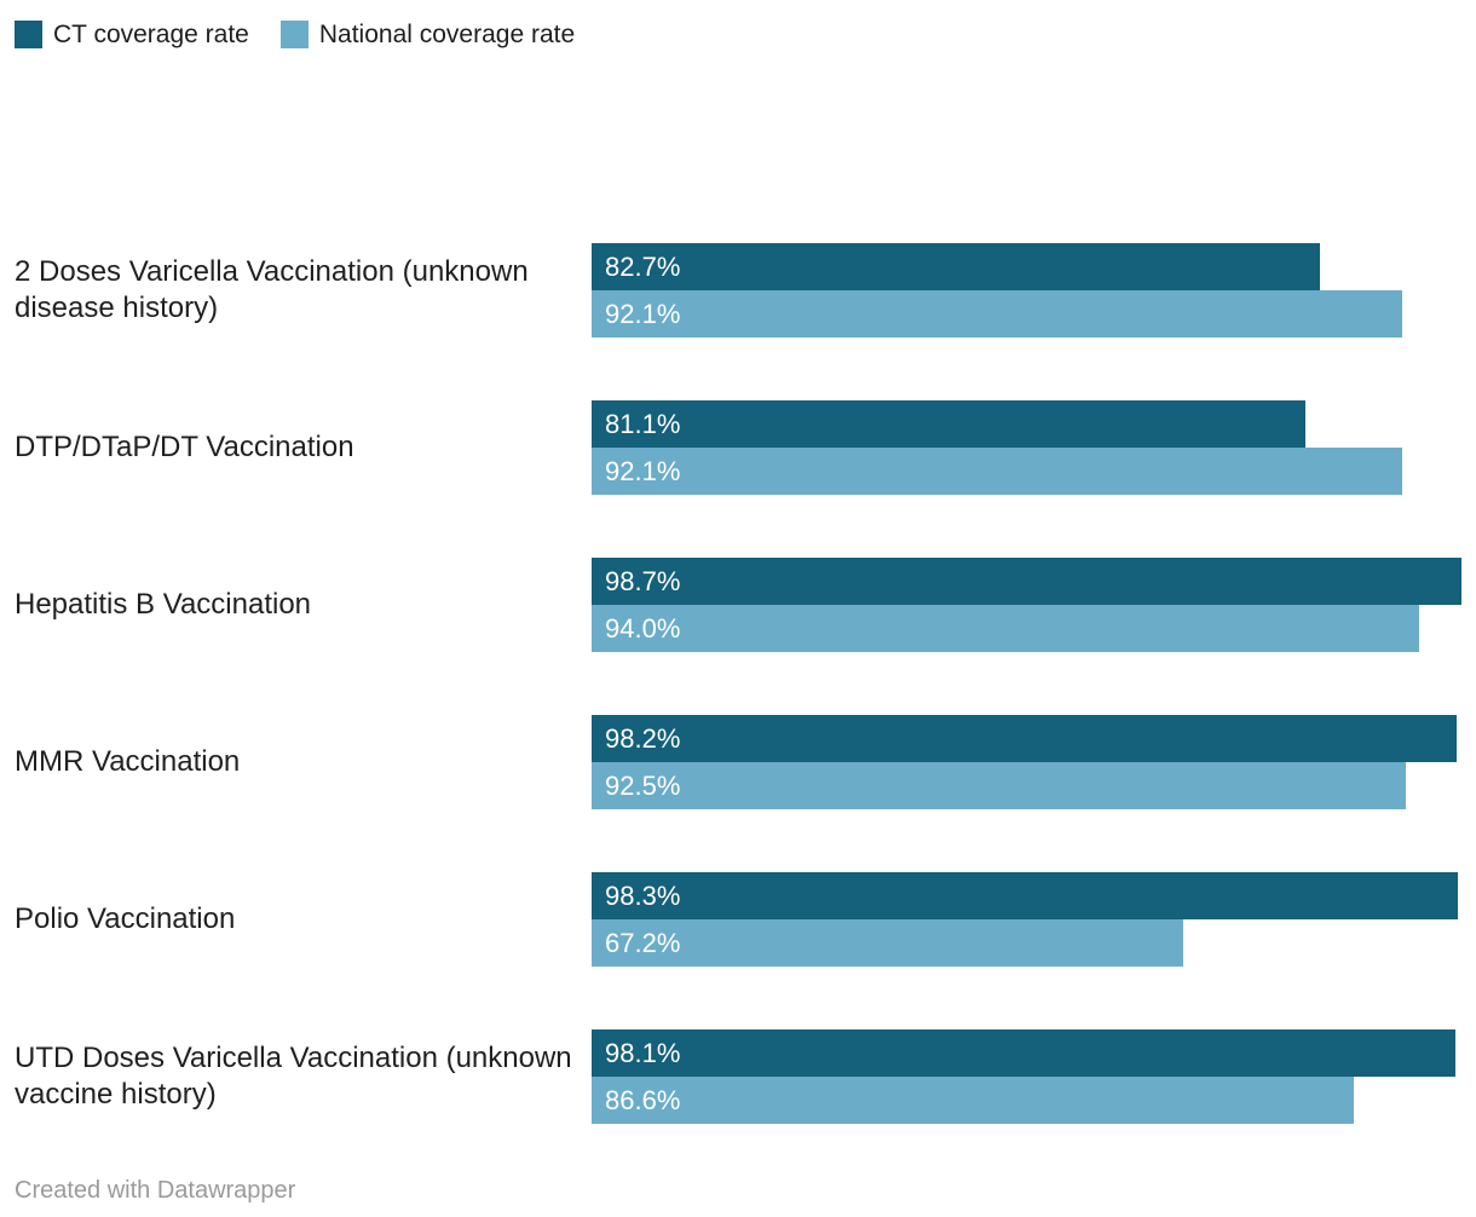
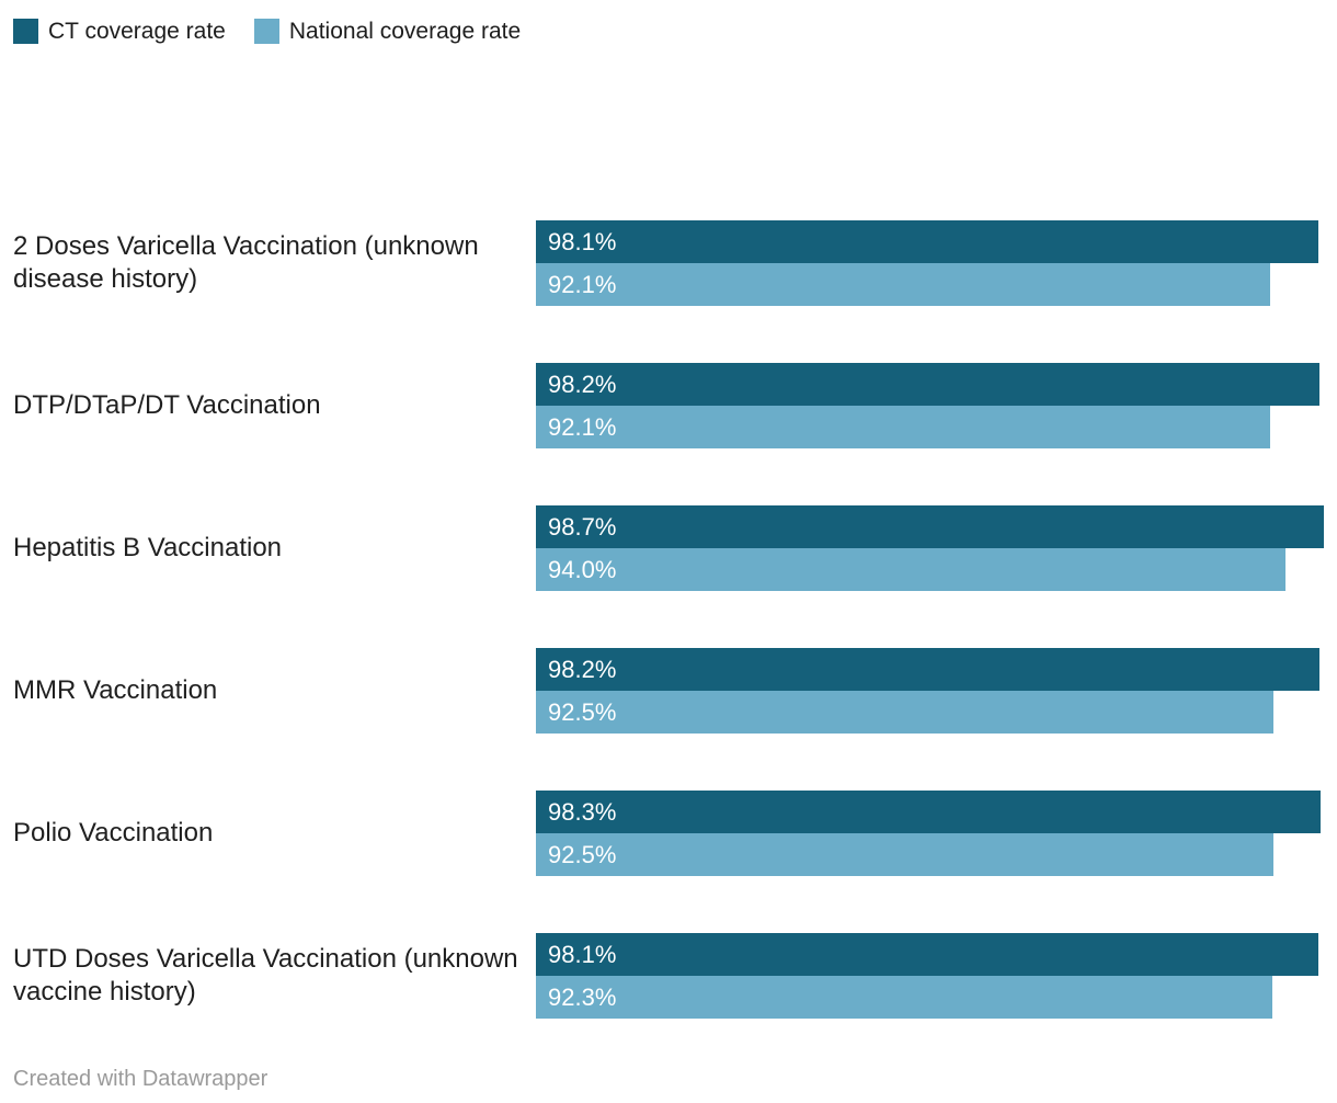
CT coverage rate/2 Doses Varicella Vaccination (unknown disease history): 82.7% -> 98.1%
CT coverage rate/DTP/DTaP/DT Vaccination: 81.1% -> 98.2%
National coverage rate/Polio Vaccination: 67.2% -> 92.5%
National coverage rate/UTD Doses Varicella Vaccination (unknown vaccine history): 86.6% -> 92.3%
